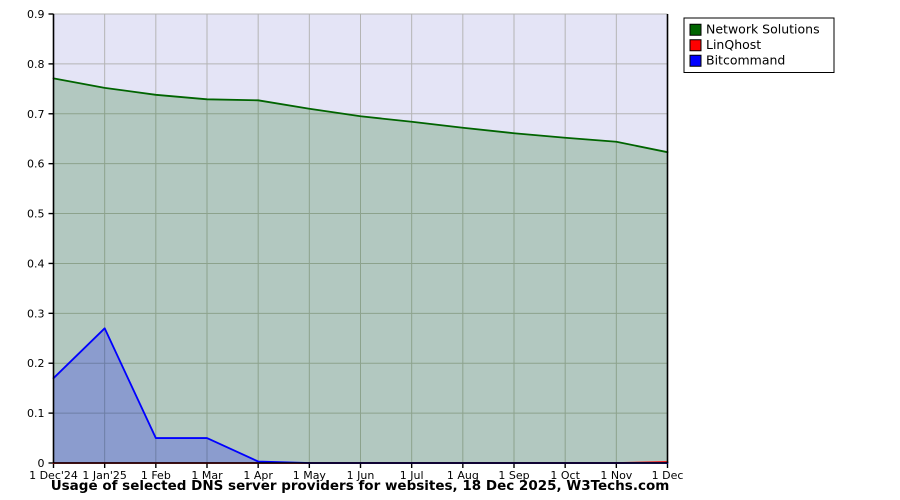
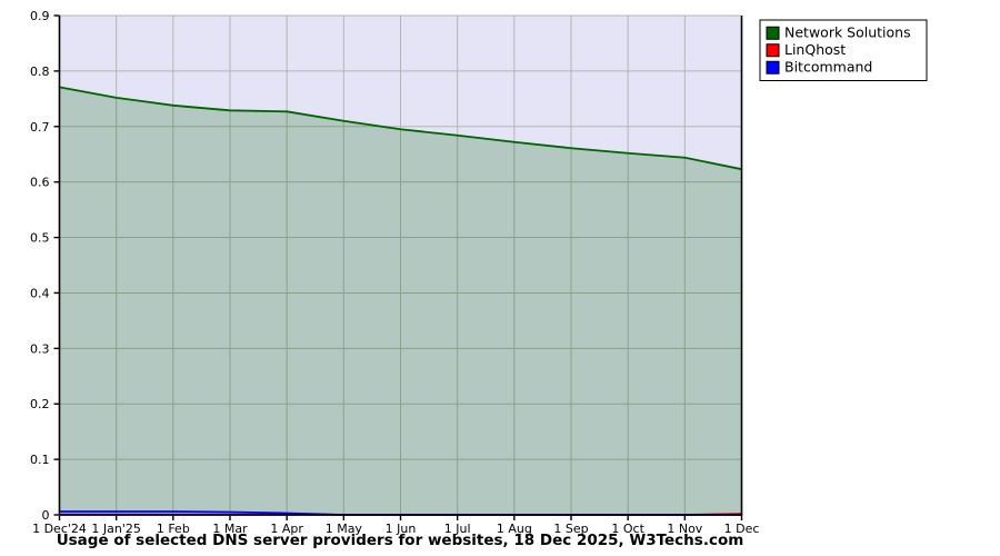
Bitcommand/1 Dec'24: 0.17 -> 0.01
Bitcommand/1 Jan'25: 0.27 -> 0.01
Bitcommand/1 Feb: 0.05 -> 0.01
Bitcommand/1 Mar: 0.05 -> 0.01
